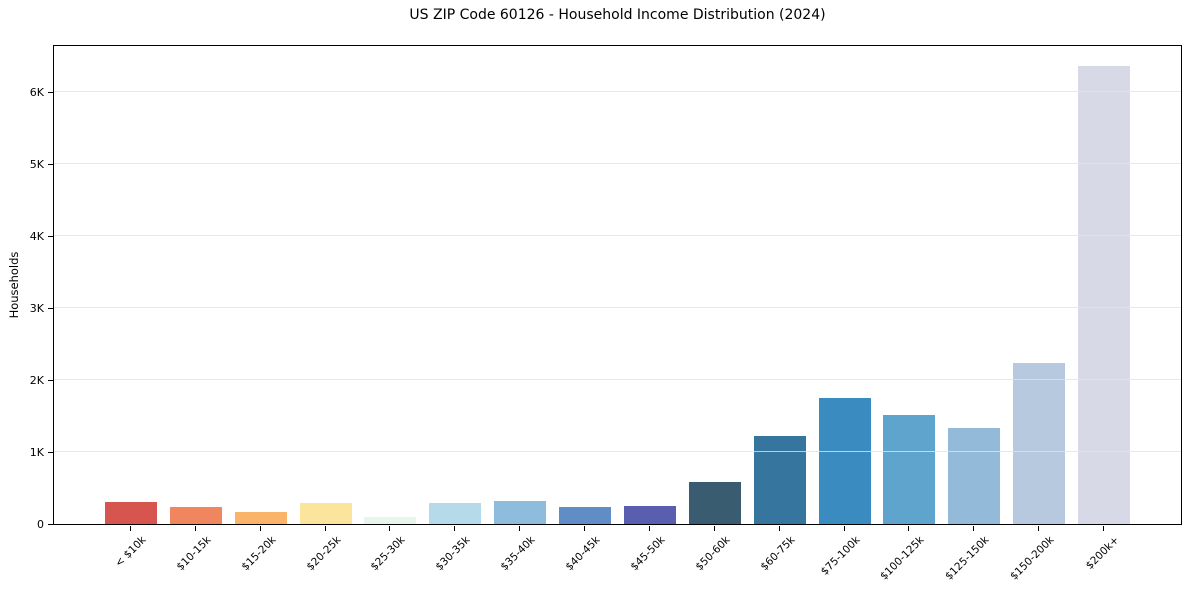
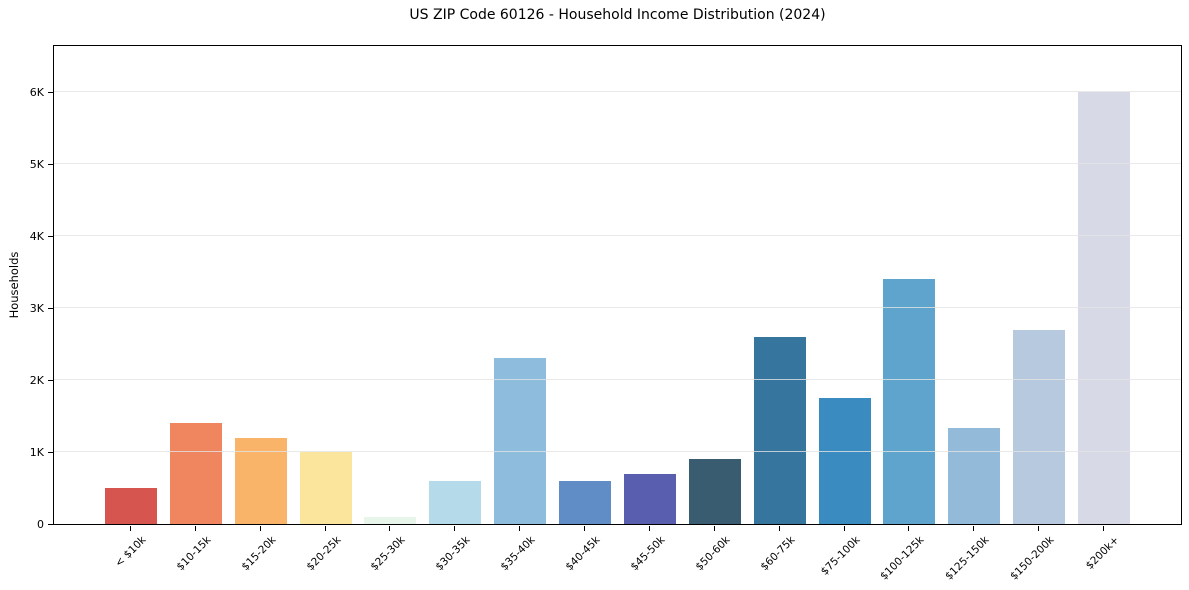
< $10k: 0.3K -> 0.5K
$10-15k: 0.2K -> 1.4K
$15-20k: 0.2K -> 1.2K
$20-25k: 0.3K -> 1.0K
$30-35k: 0.3K -> 0.6K
$35-40k: 0.3K -> 2.3K
$40-45k: 0.2K -> 0.6K
$45-50k: 0.2K -> 0.7K
$50-60k: 0.6K -> 0.9K
$60-75k: 1.2K -> 2.6K
$100-125k: 1.5K -> 3.4K
$150-200k: 2.2K -> 2.7K
$200k+: 6.4K -> 6.0K
